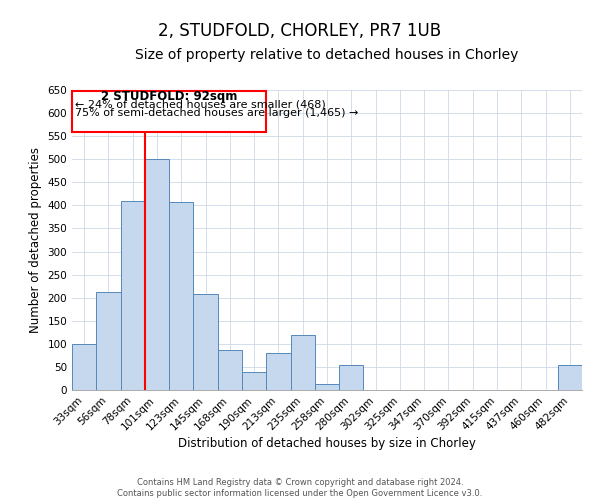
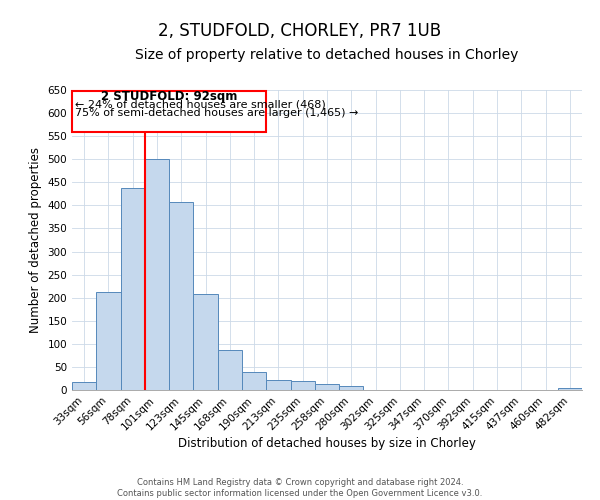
33sqm: 100 -> 18
78sqm: 410 -> 437
213sqm: 80 -> 22
235sqm: 120 -> 19
280sqm: 55 -> 8
482sqm: 55 -> 4
